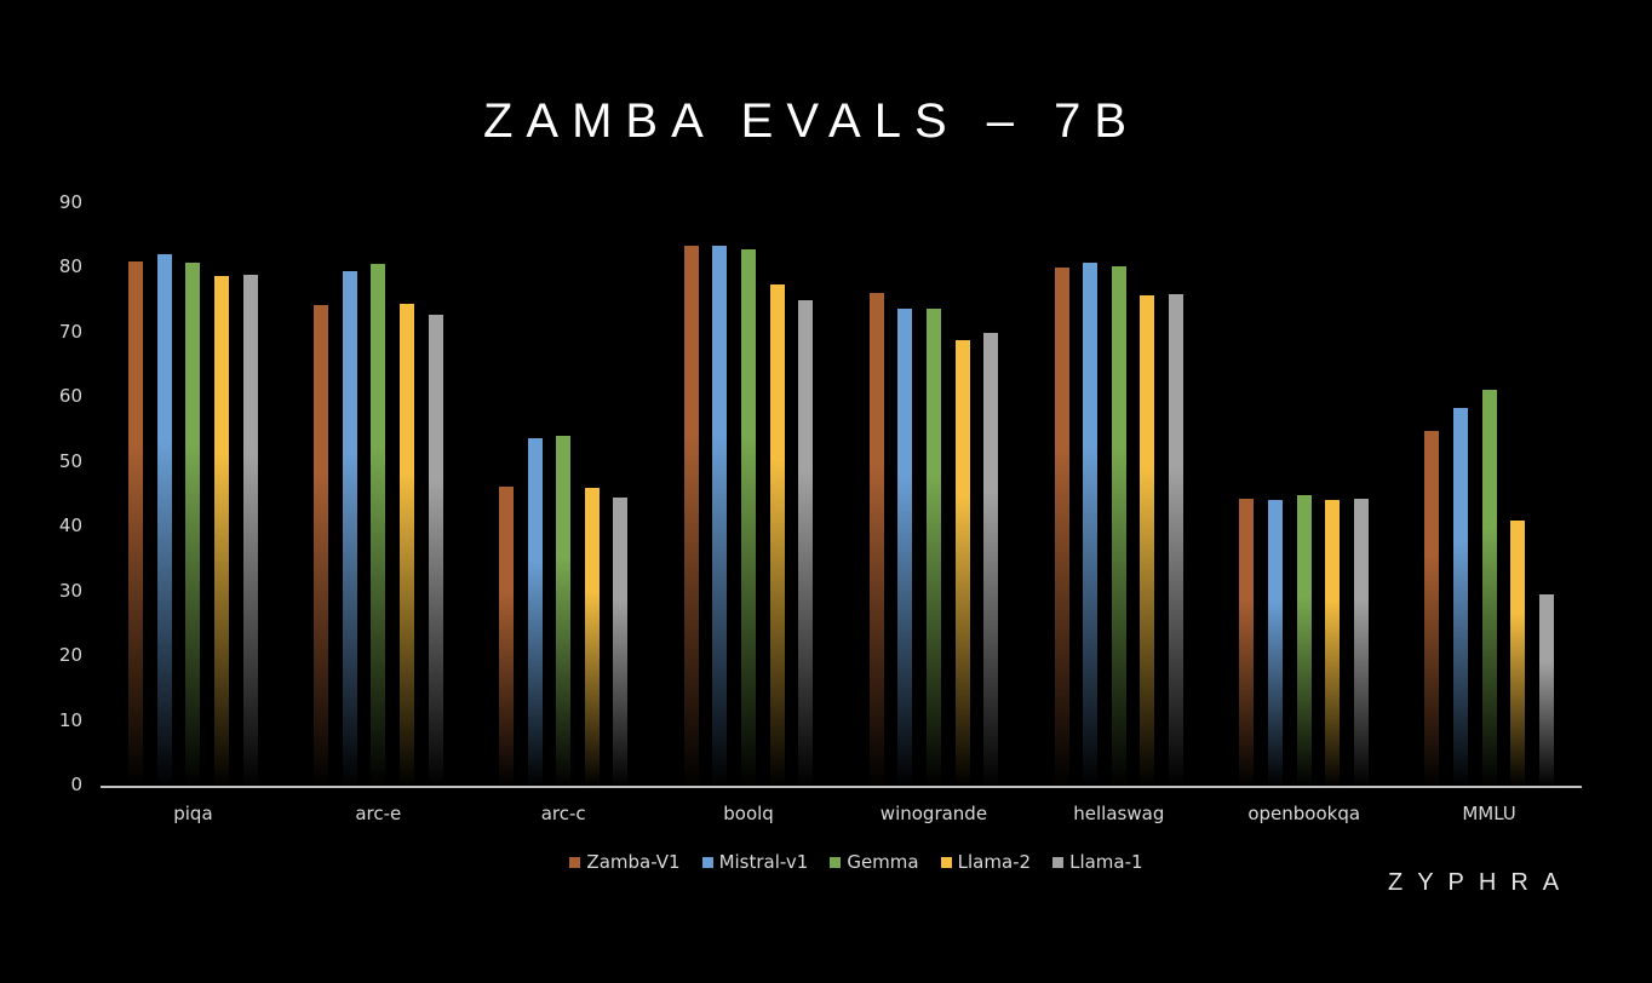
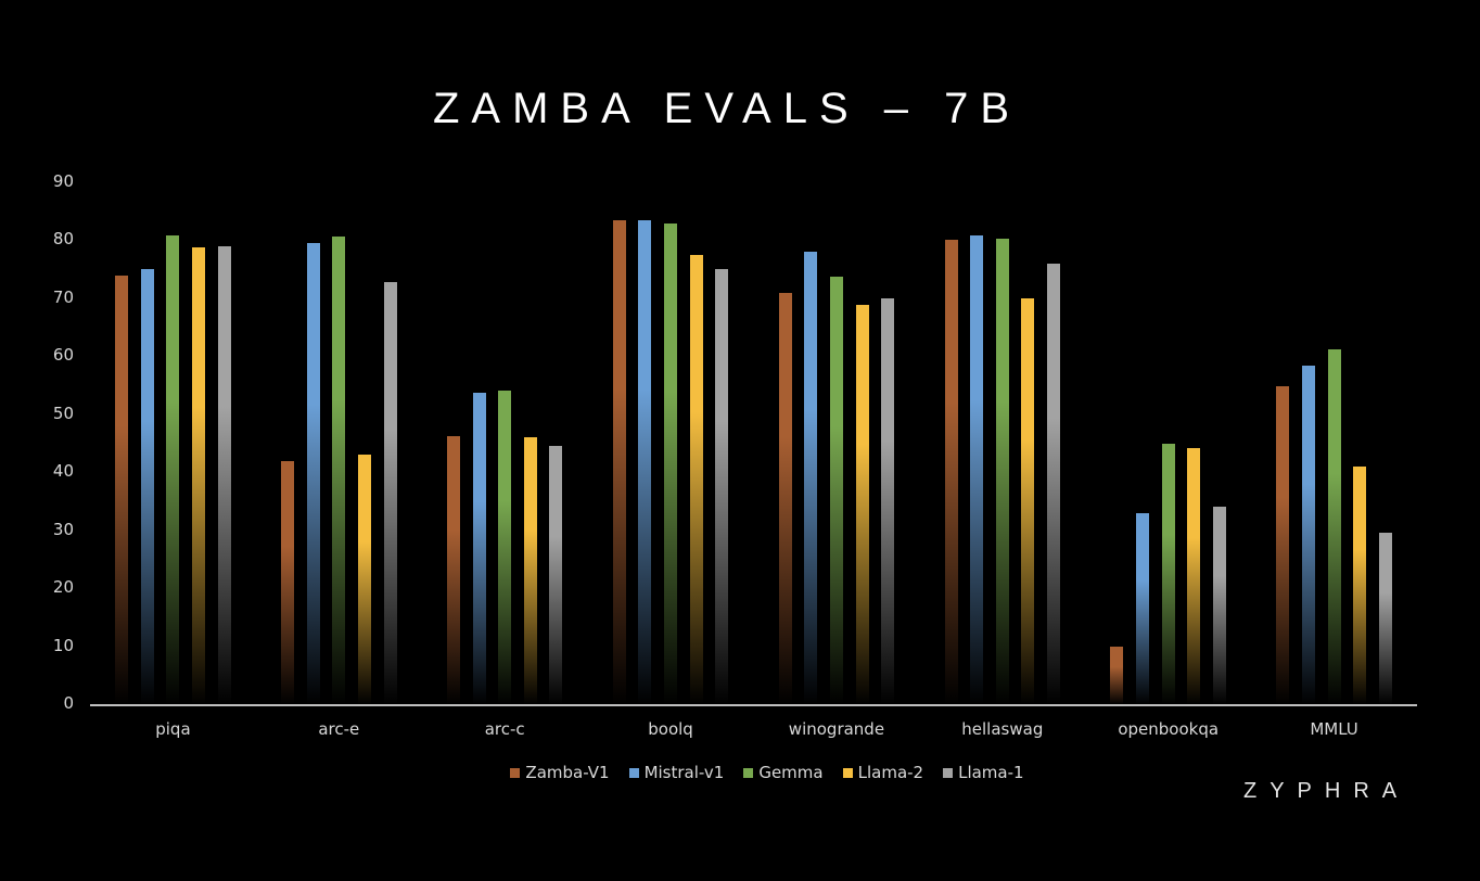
Zamba-V1/piqa: 81 -> 74
Mistral-v1/piqa: 82 -> 75
Zamba-V1/arc-e: 74 -> 42
Llama-2/arc-e: 74 -> 43
Zamba-V1/winogrande: 76 -> 71
Mistral-v1/winogrande: 74 -> 78
Llama-2/hellaswag: 76 -> 70
Zamba-V1/openbookqa: 44 -> 10
Mistral-v1/openbookqa: 44 -> 33
Llama-1/openbookqa: 44 -> 34
